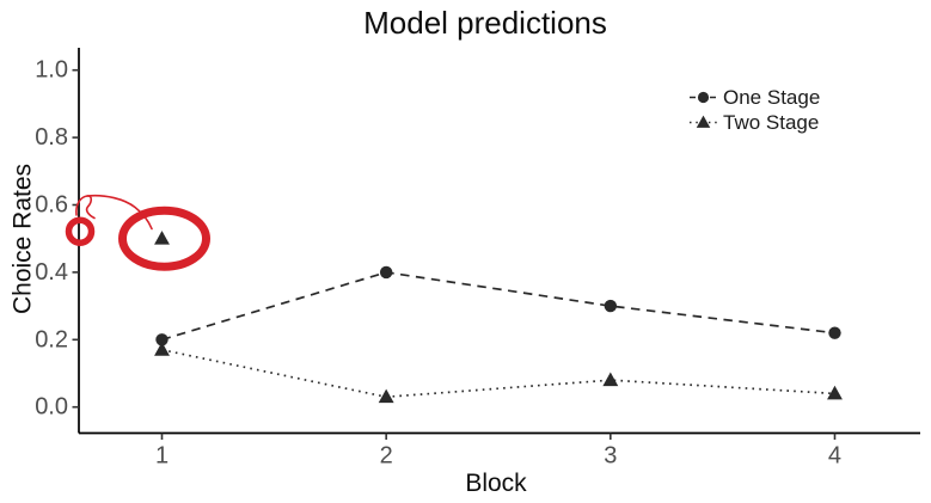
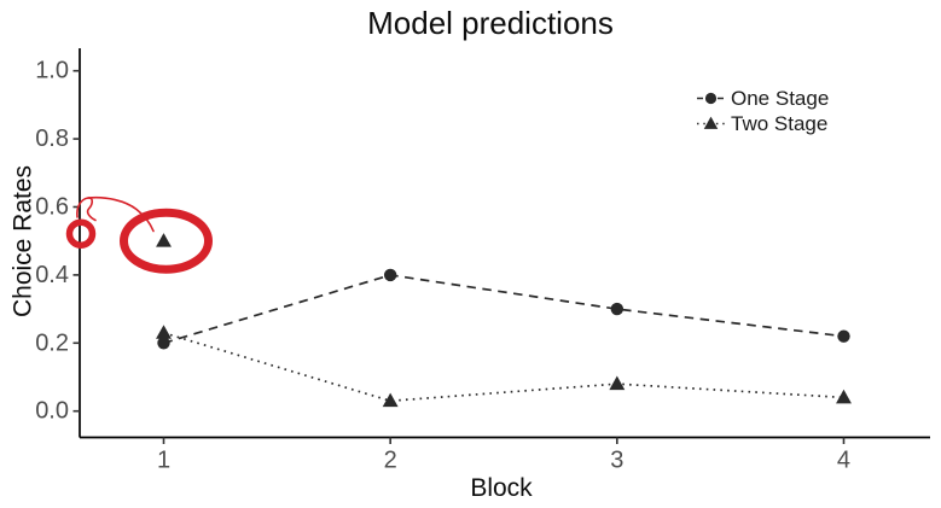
Two Stage/1: 0.17 -> 0.23
